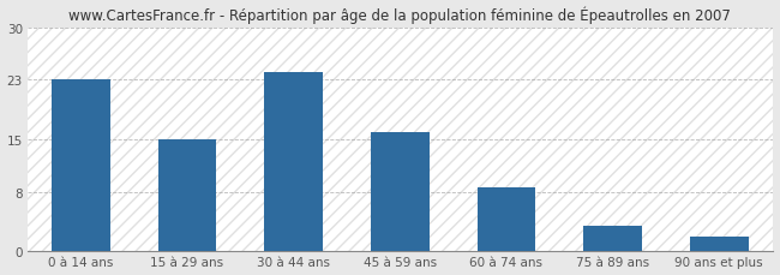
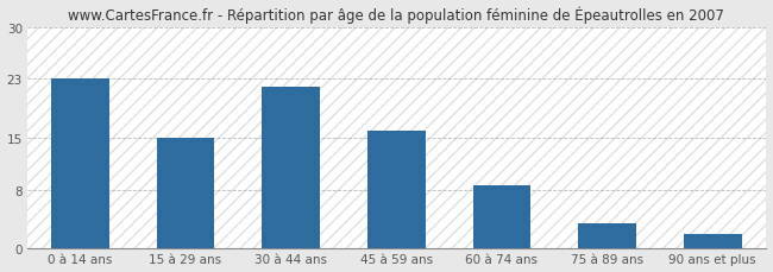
30 à 44 ans: 24.0 -> 22.0
